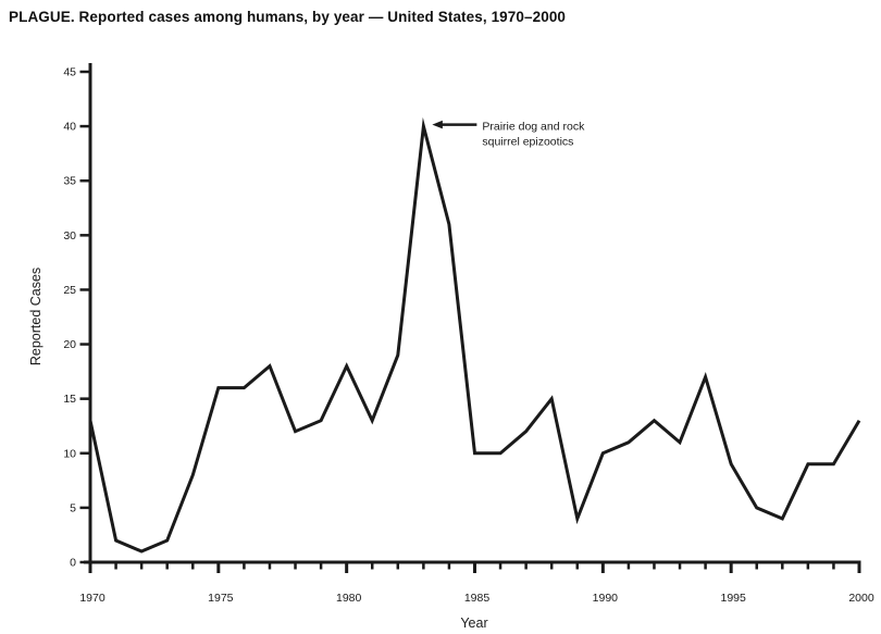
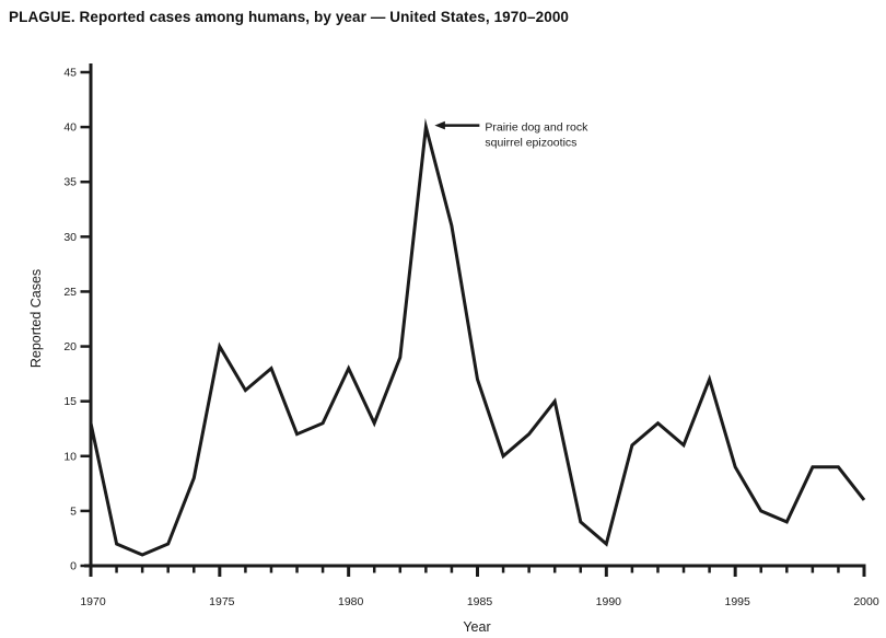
1975: 16 -> 20
1985: 10 -> 17
1990: 10 -> 2
2000: 13 -> 6
